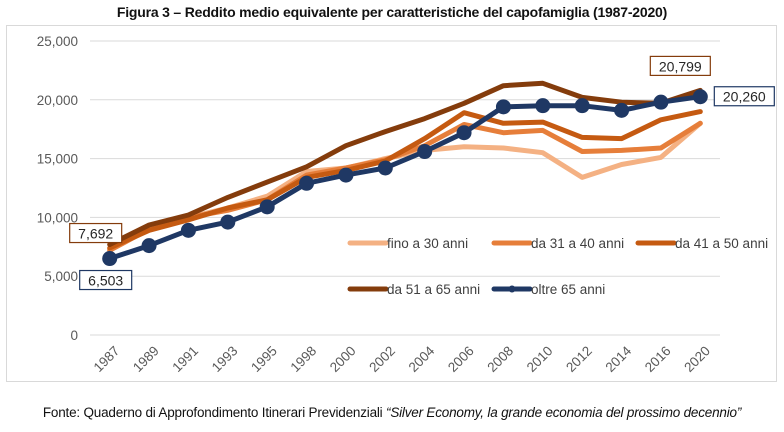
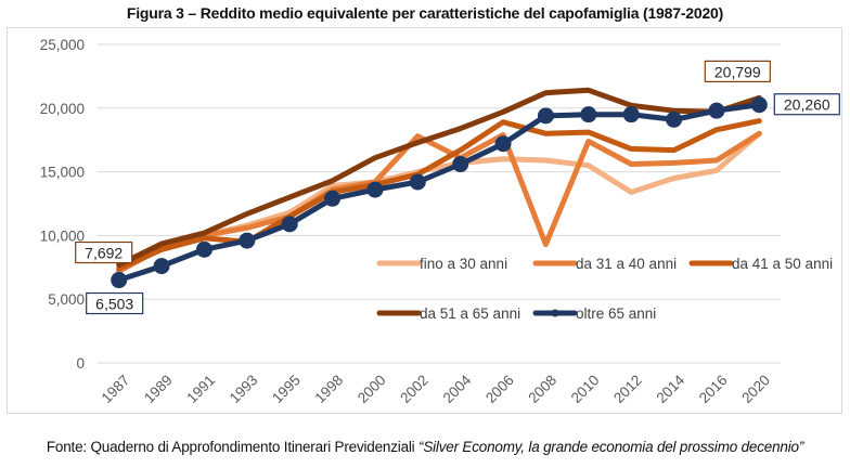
da 41 a 50 anni/1993: 10800 -> 9500
da 31 a 40 anni/2002: 14900 -> 17800
da 31 a 40 anni/2008: 17200 -> 9300
